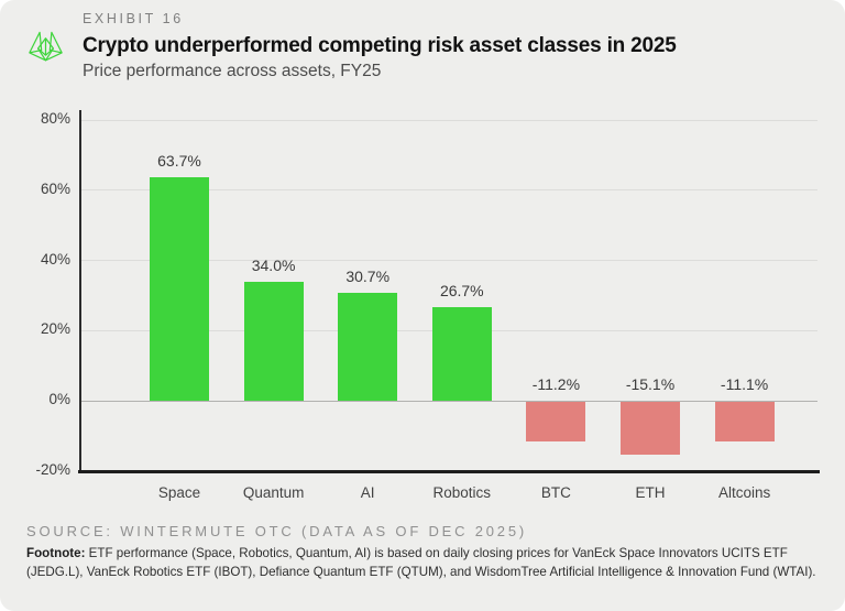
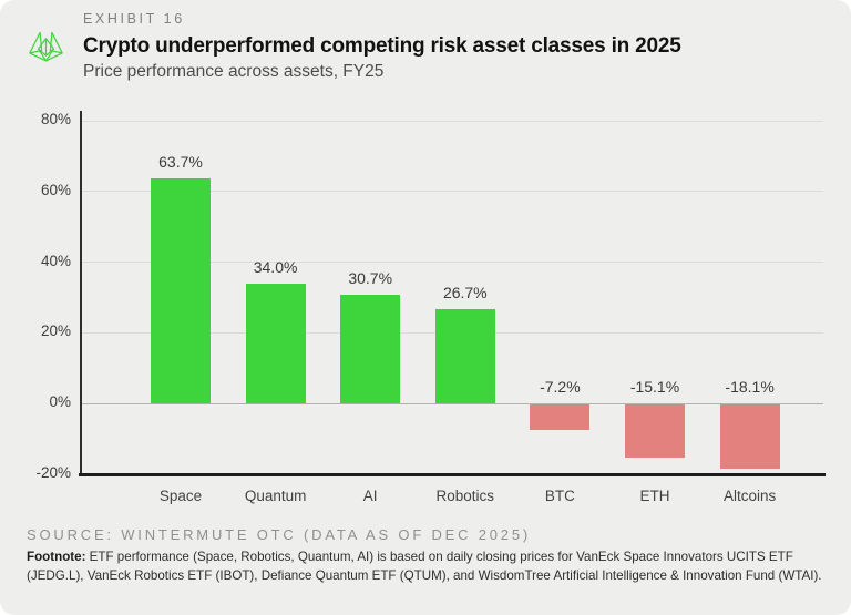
BTC: -11.2% -> -7.2%
Altcoins: -11.1% -> -18.1%
